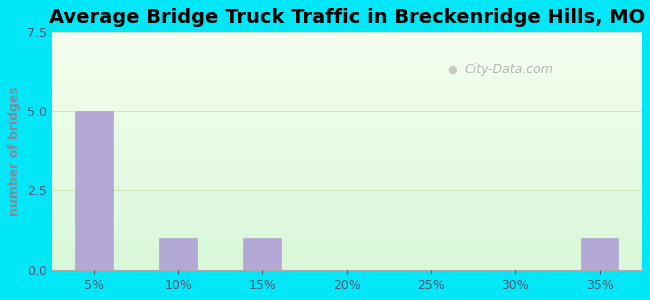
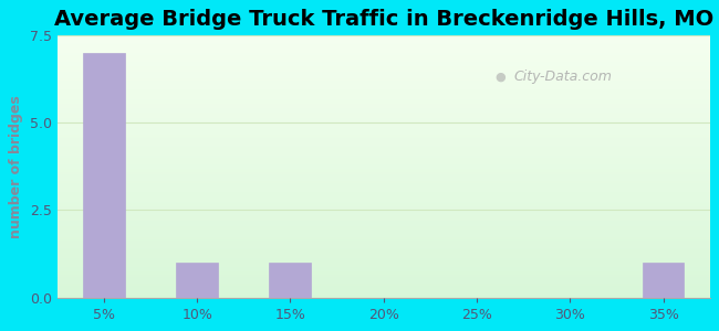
5%: 5 -> 7
